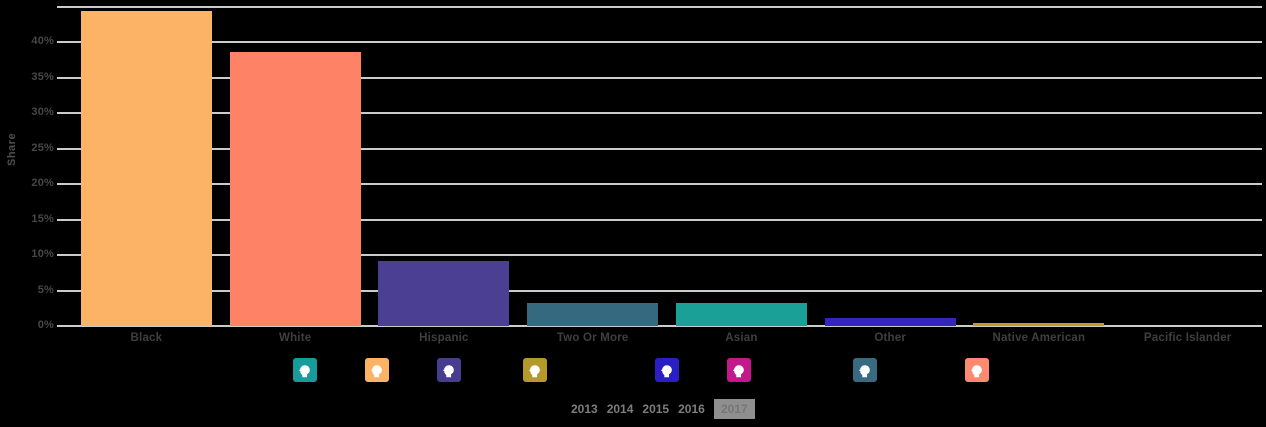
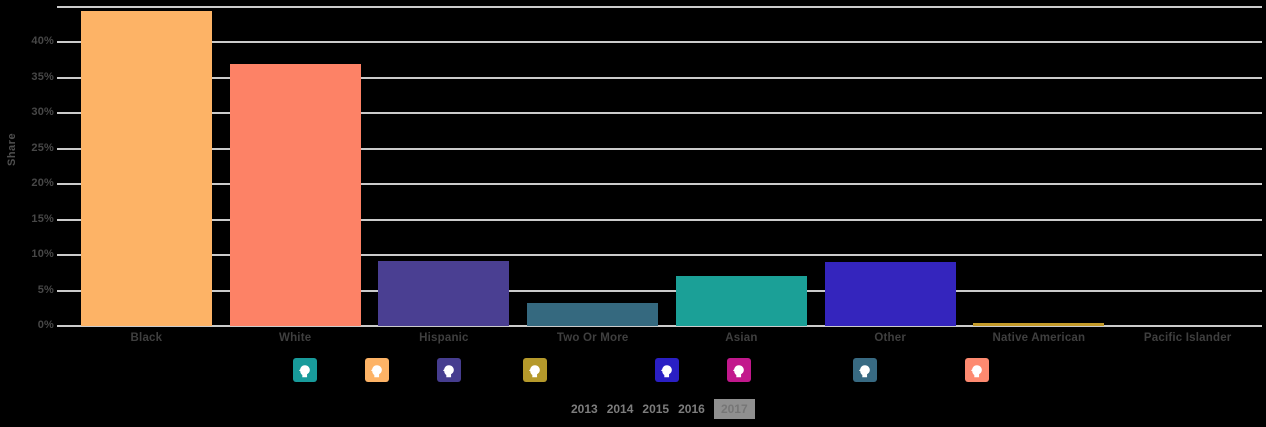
White: 39% -> 37%
Asian: 3% -> 7%
Other: 1% -> 9%
